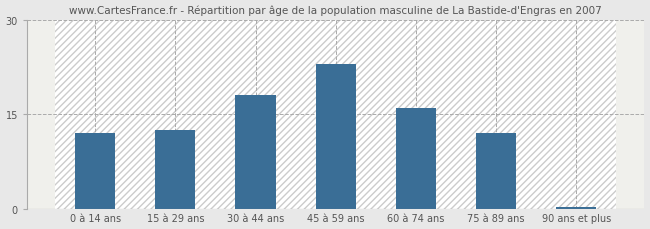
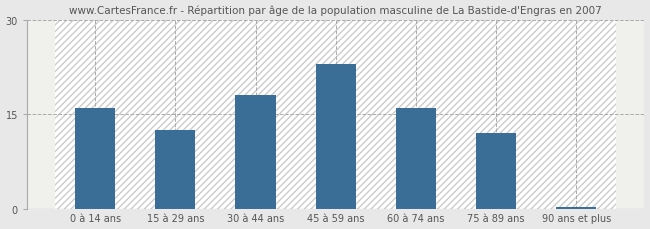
0 à 14 ans: 12.0 -> 16.0
